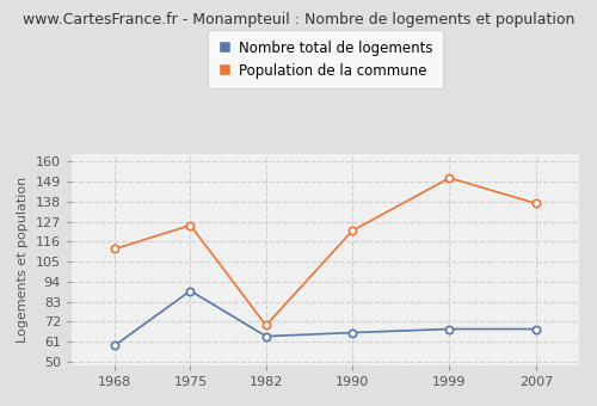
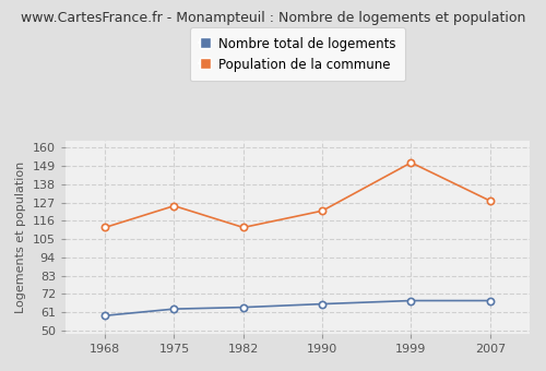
Nombre total de logements/1975: 89 -> 63
Population de la commune/1982: 70 -> 112
Population de la commune/2007: 137 -> 128
